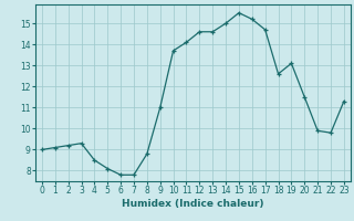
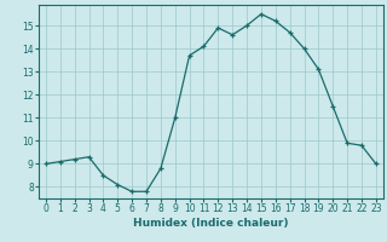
12: 14.6 -> 14.9
18: 12.6 -> 14.0
23: 11.3 -> 9.0
